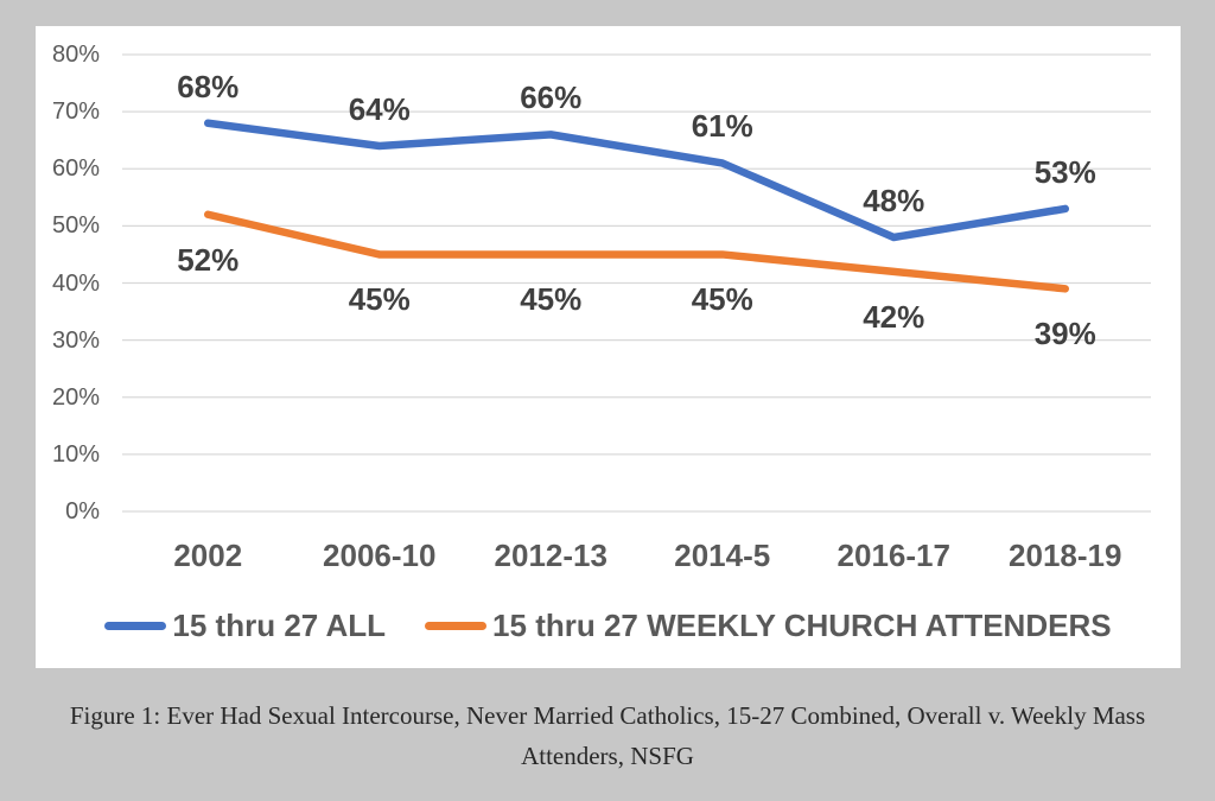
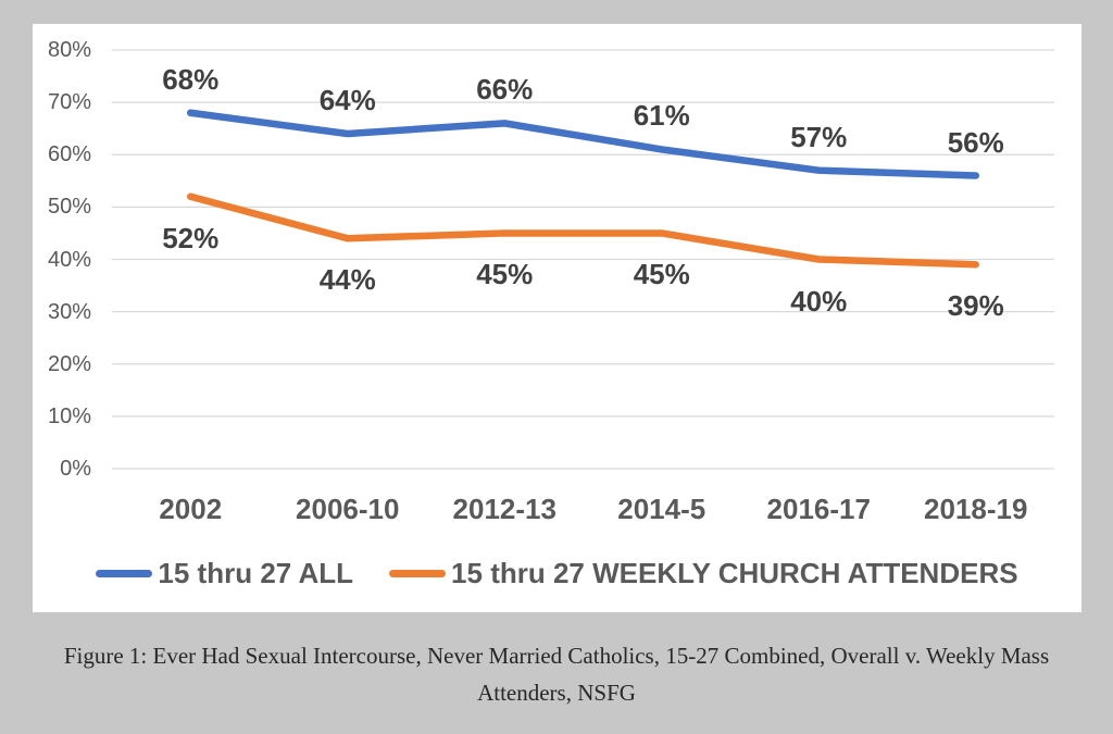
15 thru 27 WEEKLY CHURCH ATTENDERS/2006-10: 45% -> 44%
15 thru 27 ALL/2016-17: 48% -> 57%
15 thru 27 WEEKLY CHURCH ATTENDERS/2016-17: 42% -> 40%
15 thru 27 ALL/2018-19: 53% -> 56%
